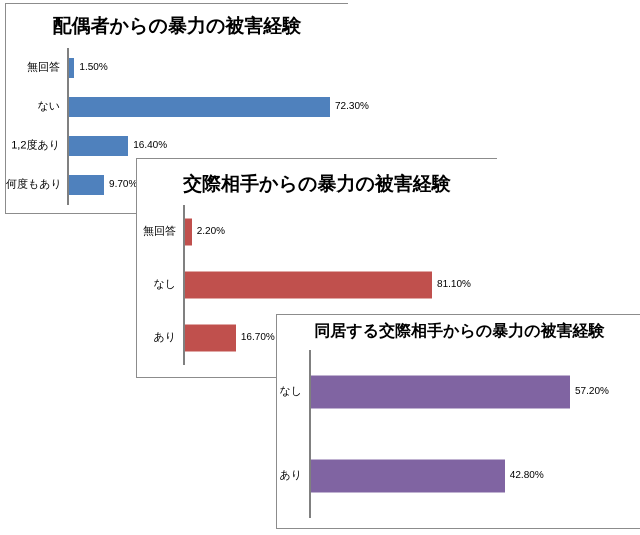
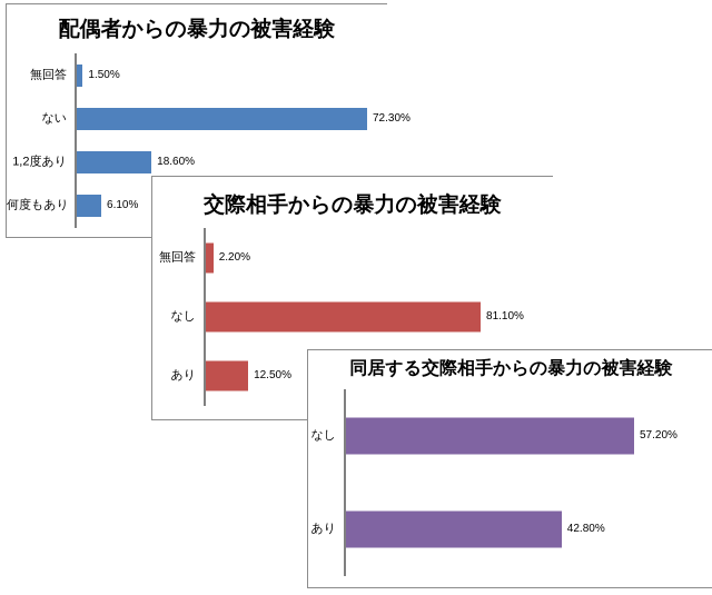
配偶者からの暴力の被害経験/1,2度あり: 16.40% -> 18.60%
配偶者からの暴力の被害経験/何度もあり: 9.70% -> 6.10%
交際相手からの暴力の被害経験/あり: 16.70% -> 12.50%
